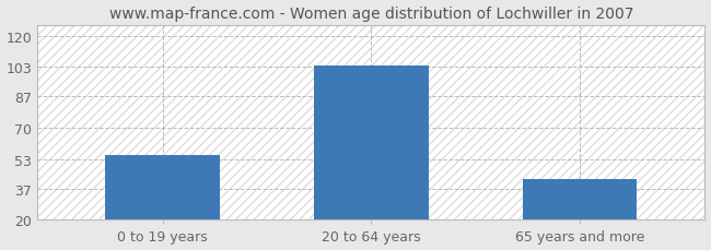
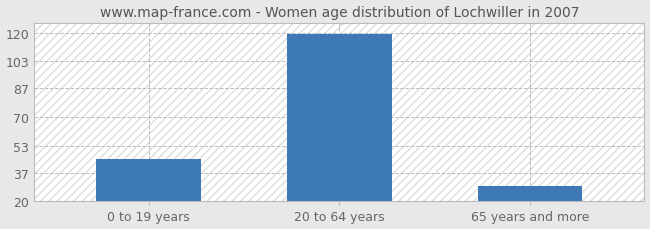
0 to 19 years: 55 -> 45
20 to 64 years: 104 -> 119
65 years and more: 42 -> 29
